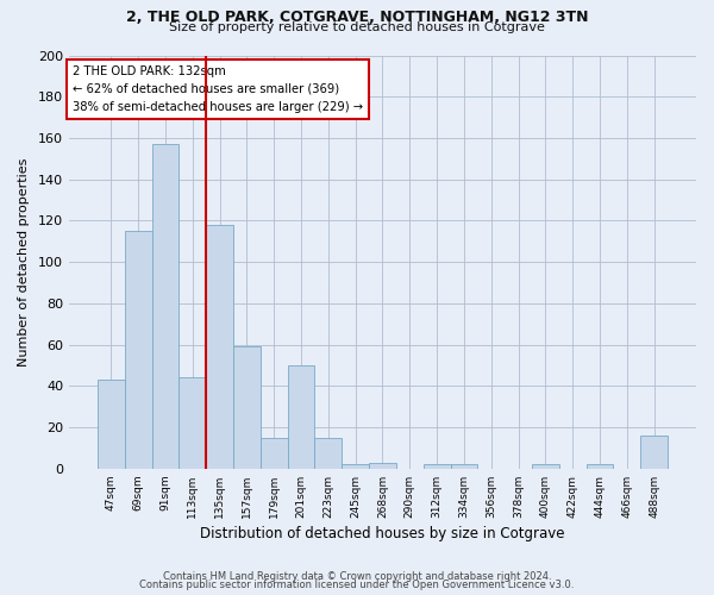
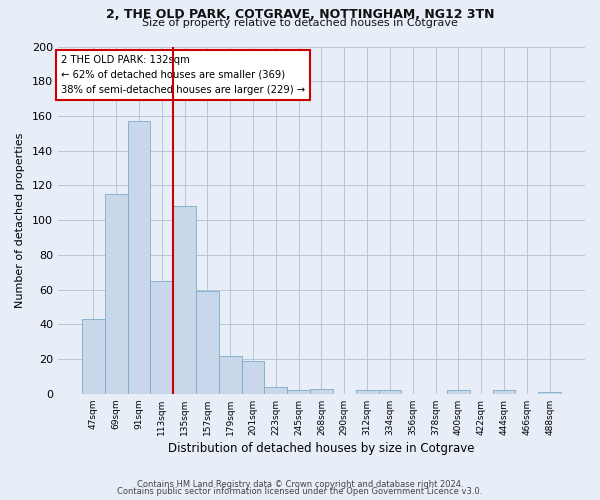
113sqm: 44 -> 65
135sqm: 118 -> 108
179sqm: 15 -> 22
201sqm: 50 -> 19
223sqm: 15 -> 4
488sqm: 16 -> 1
